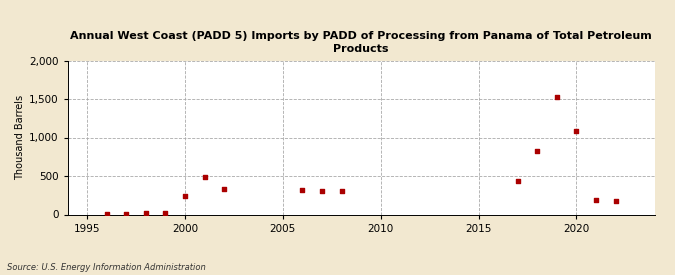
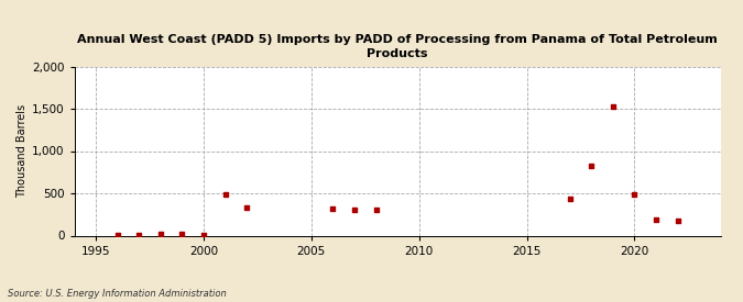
2000: 240 -> 10
2020: 1,080 -> 490
